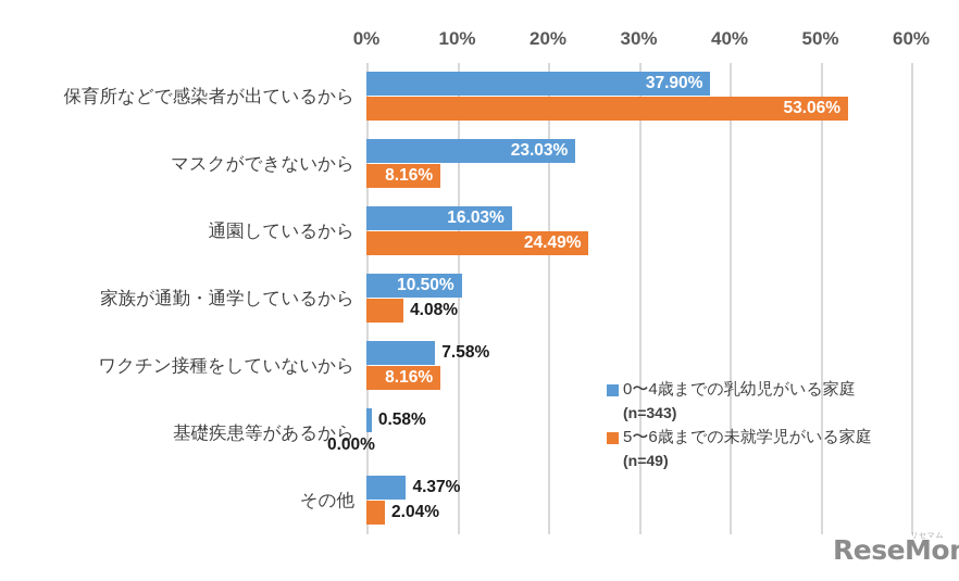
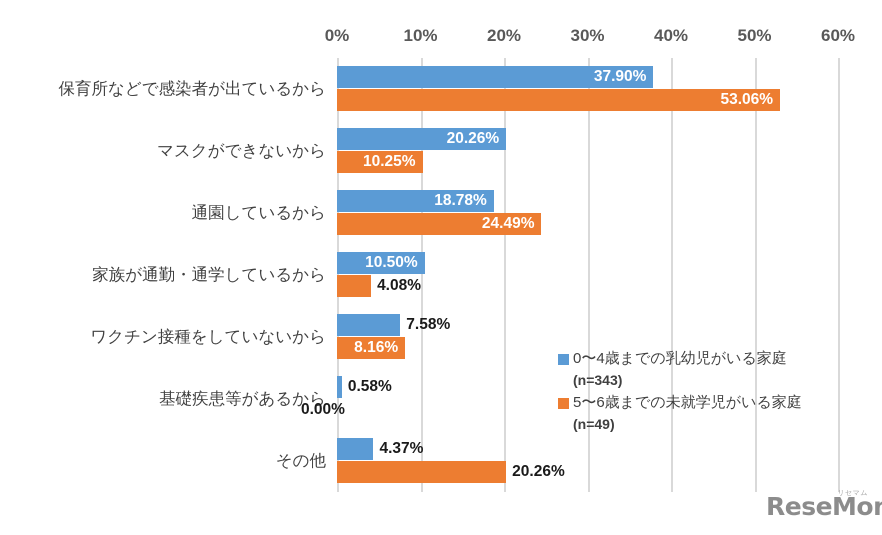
0〜4歳までの乳幼児がいる家庭/マスクができないから: 23.03% -> 20.26%
5〜6歳までの未就学児がいる家庭/マスクができないから: 8.16% -> 10.25%
0〜4歳までの乳幼児がいる家庭/通園しているから: 16.03% -> 18.78%
5〜6歳までの未就学児がいる家庭/その他: 2.04% -> 20.26%
